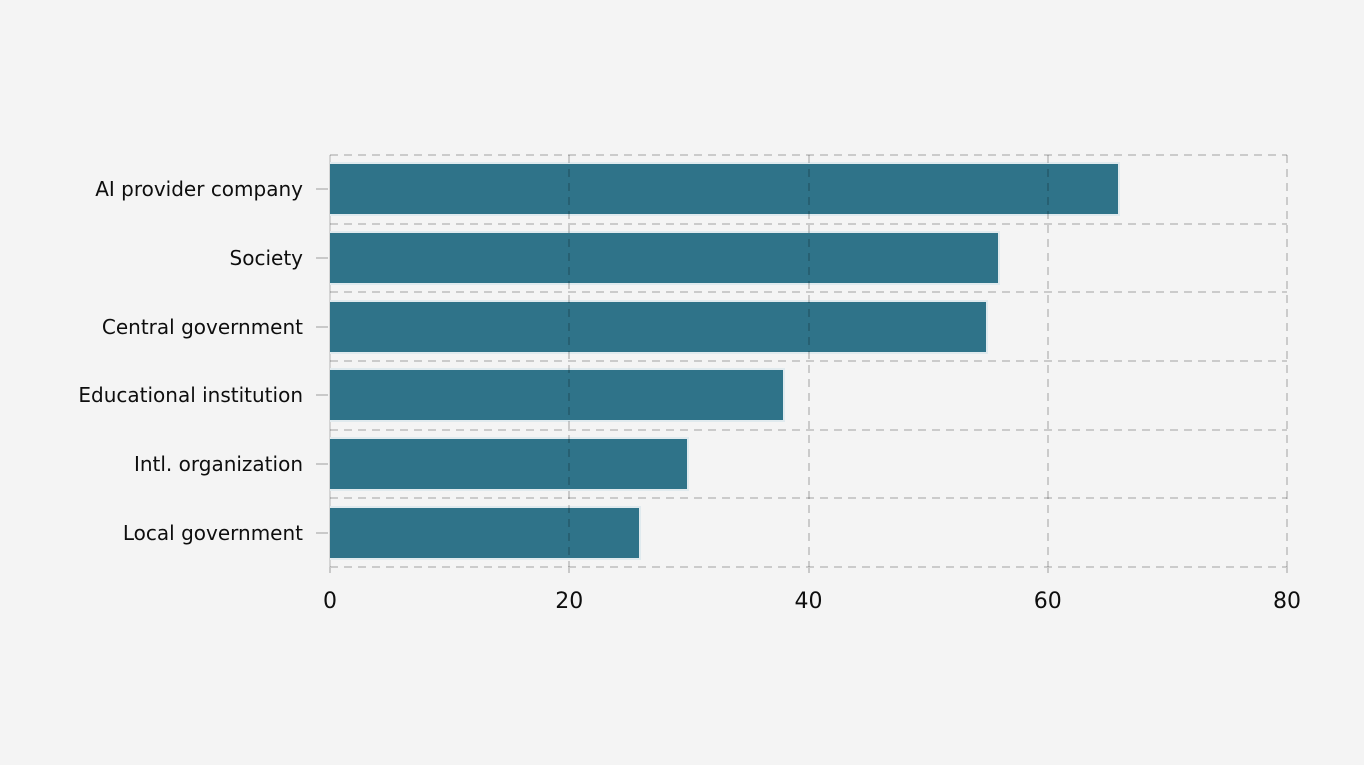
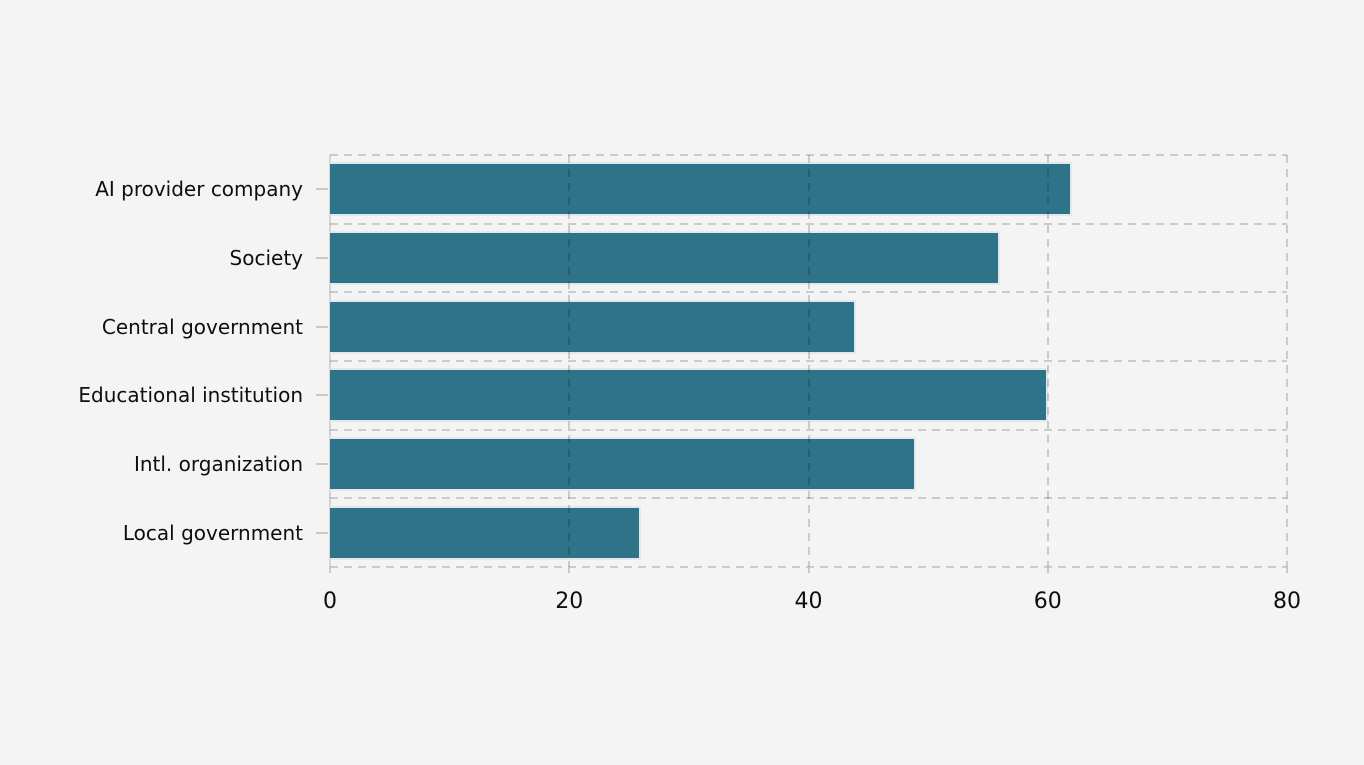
AI provider company: 66 -> 62
Central government: 55 -> 44
Educational institution: 38 -> 60
Intl. organization: 30 -> 49
